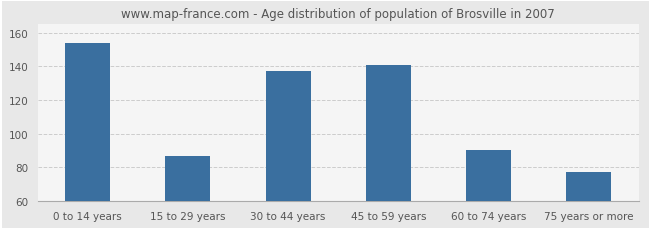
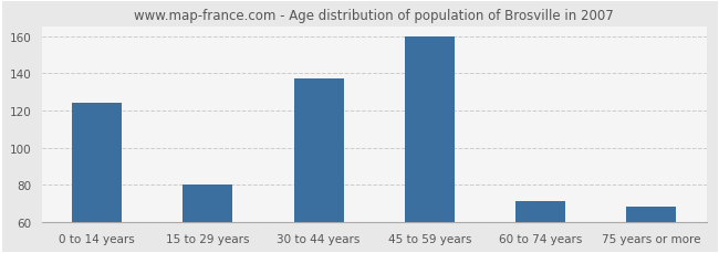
0 to 14 years: 154 -> 124
15 to 29 years: 87 -> 80
45 to 59 years: 141 -> 160
60 to 74 years: 90 -> 71
75 years or more: 77 -> 68
